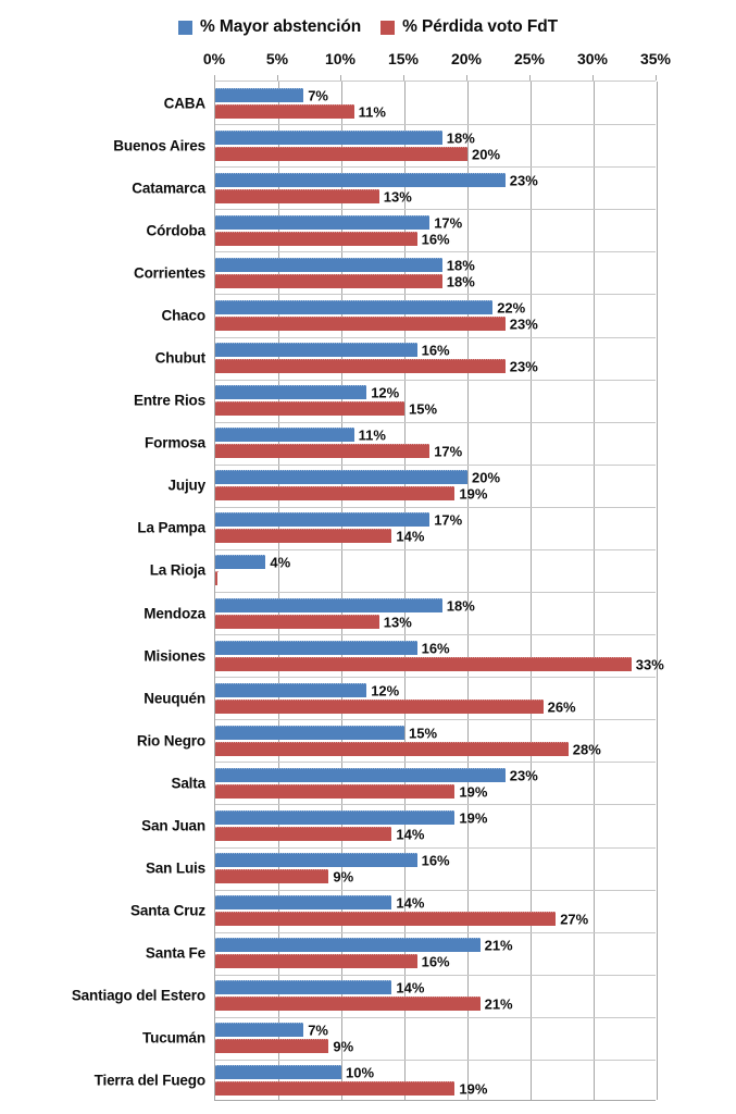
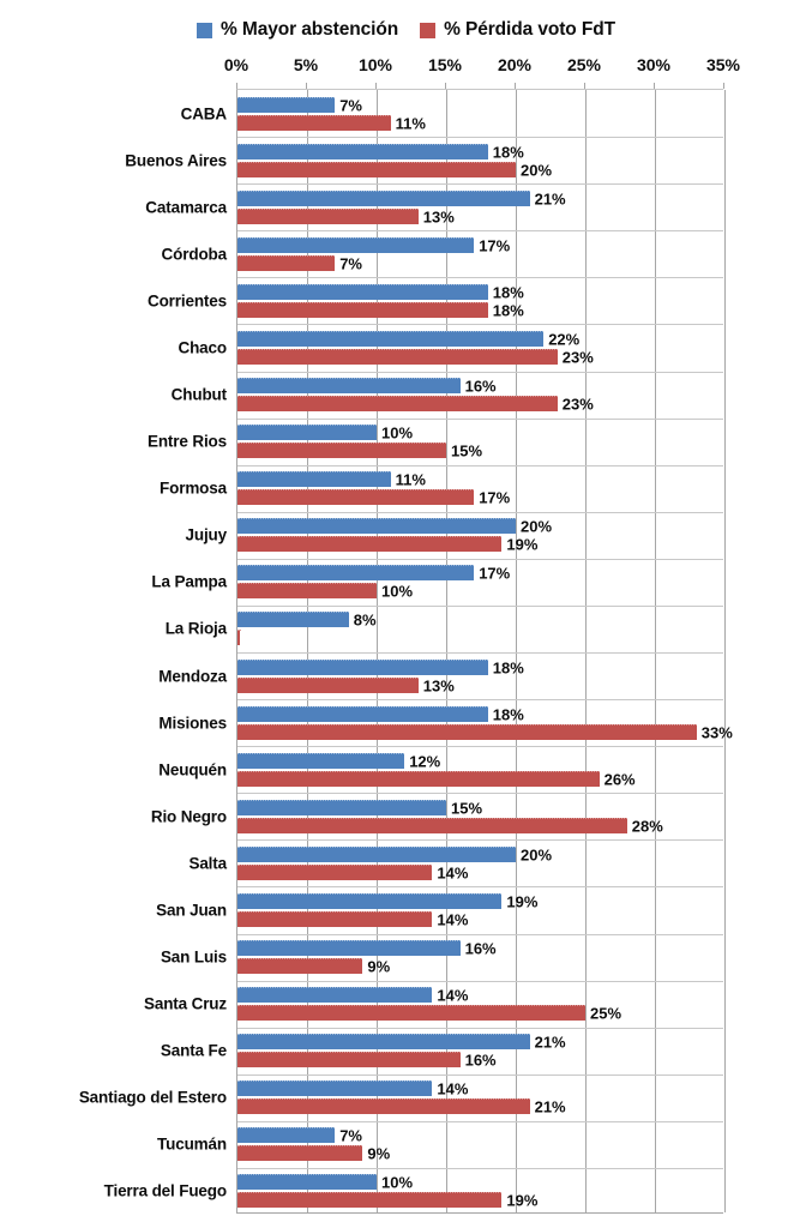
% Mayor abstención/Catamarca: 23% -> 21%
% Pérdida voto FdT/Córdoba: 16% -> 7%
% Mayor abstención/Entre Rios: 12% -> 10%
% Pérdida voto FdT/La Pampa: 14% -> 10%
% Mayor abstención/La Rioja: 4% -> 8%
% Mayor abstención/Misiones: 16% -> 18%
% Mayor abstención/Salta: 23% -> 20%
% Pérdida voto FdT/Salta: 19% -> 14%
% Pérdida voto FdT/Santa Cruz: 27% -> 25%
